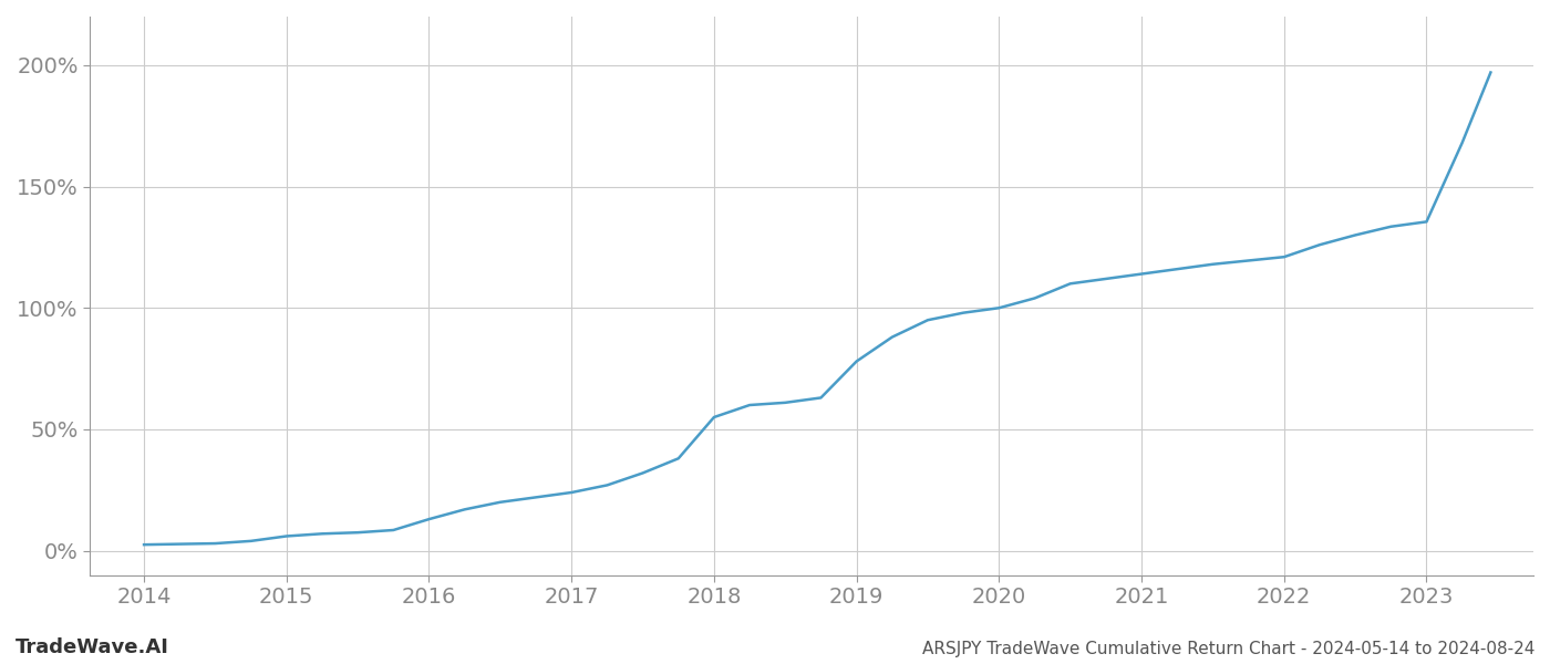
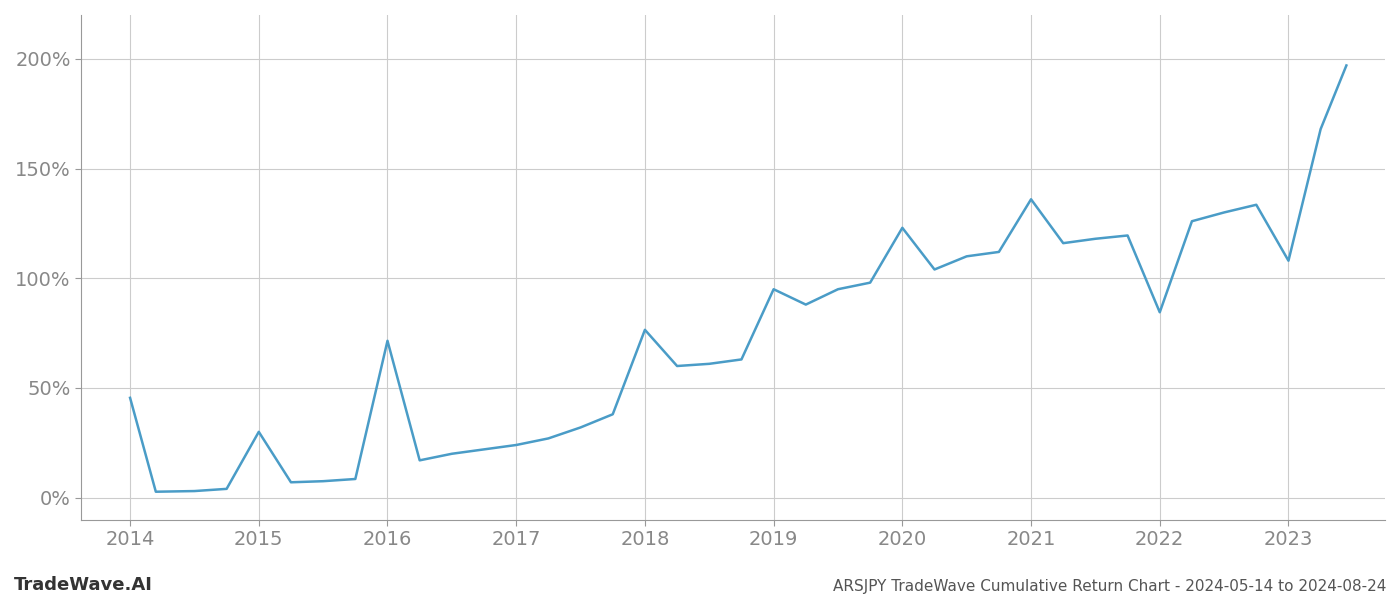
2014: 2.5% -> 45.5%
2015: 6.0% -> 30.0%
2016: 13.0% -> 71.5%
2018: 55.0% -> 76.5%
2019: 78.0% -> 95.0%
2020: 100.0% -> 123.0%
2021: 114.0% -> 136.0%
2022: 121.0% -> 84.5%
2023: 135.5% -> 108.0%
